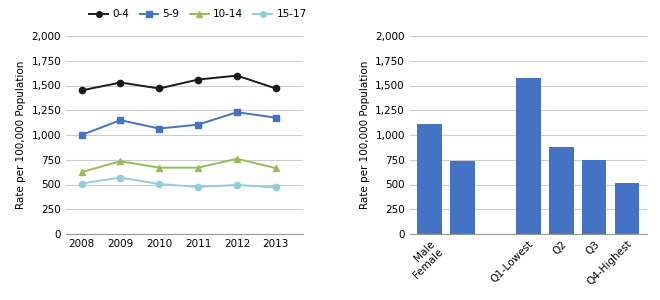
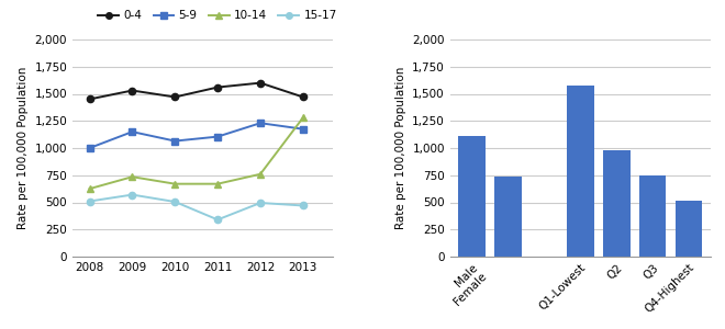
15-17/2011: 480 -> 340
10-14/2013: 660 -> 1,280
Q2: 880 -> 980
